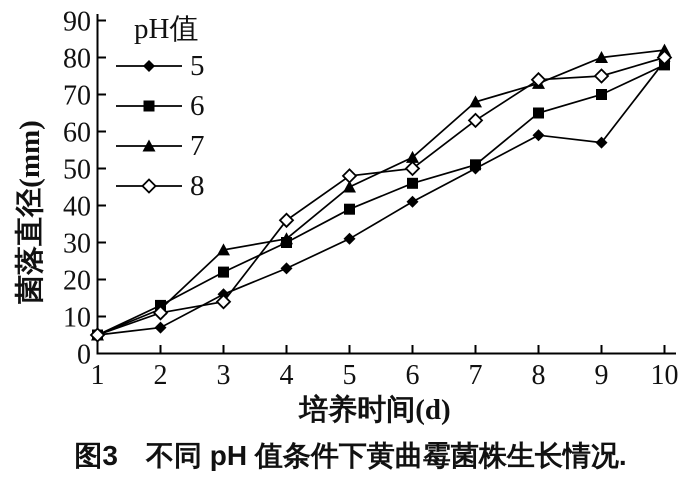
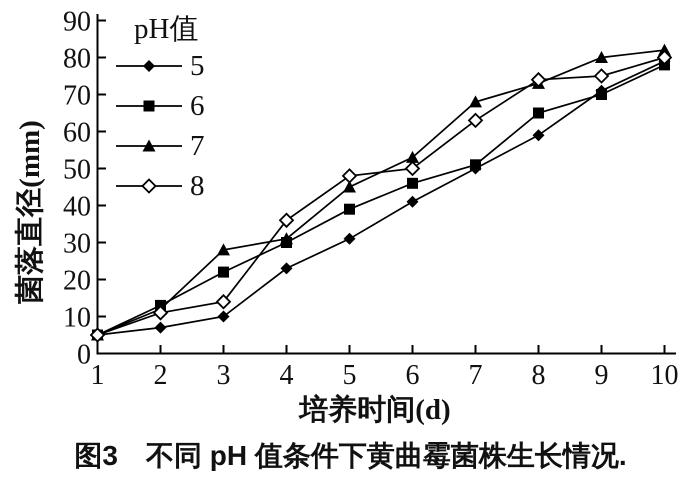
5/3: 16 -> 10
5/9: 57 -> 71
